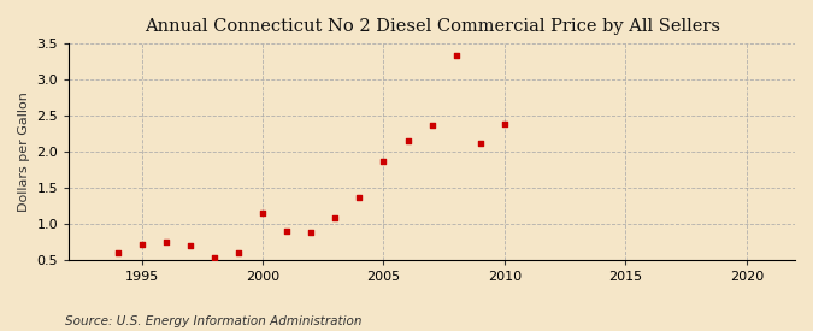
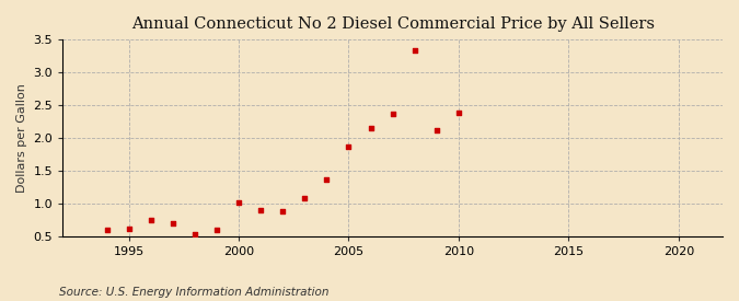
1995: 0.72 -> 0.62
2000: 1.16 -> 1.02
